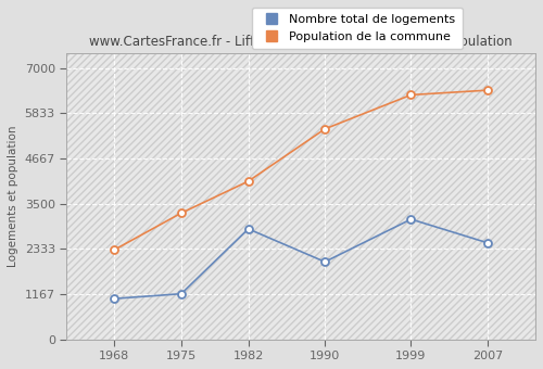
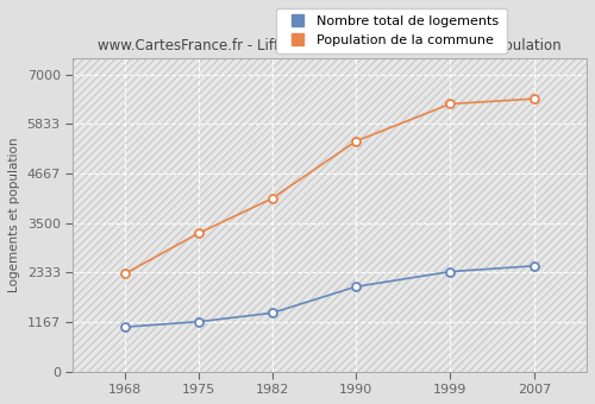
Nombre total de logements/1982: 2850 -> 1380
Nombre total de logements/1999: 3100 -> 2360
